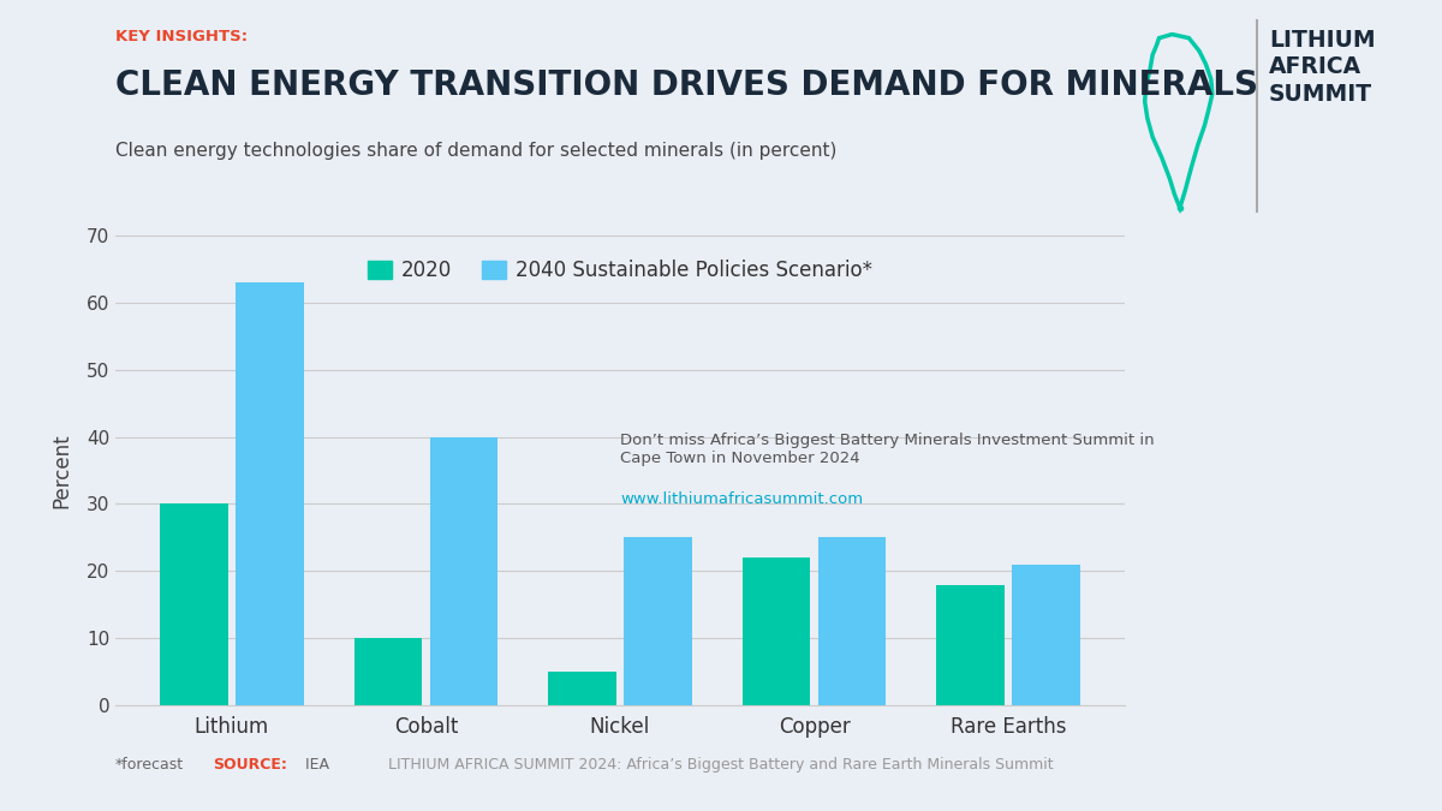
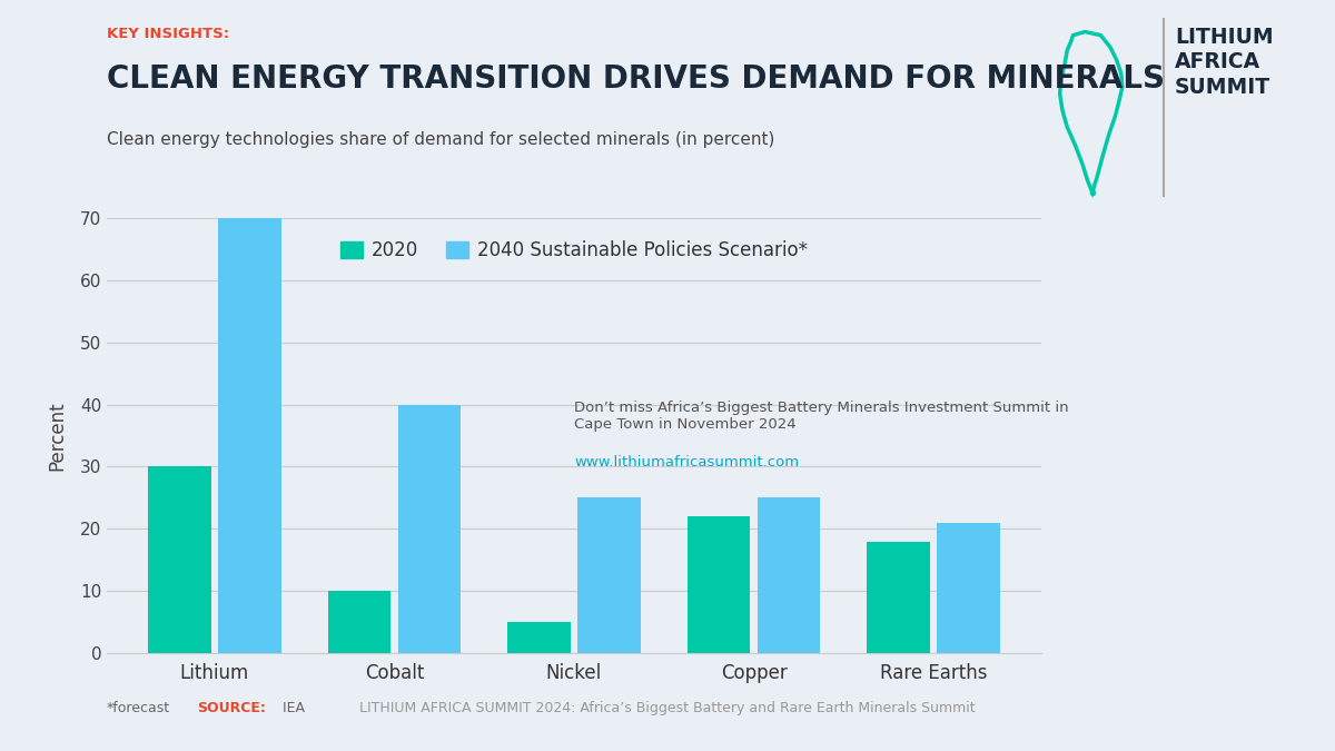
2040 Sustainable Policies Scenario*/Lithium: 63 -> 70
